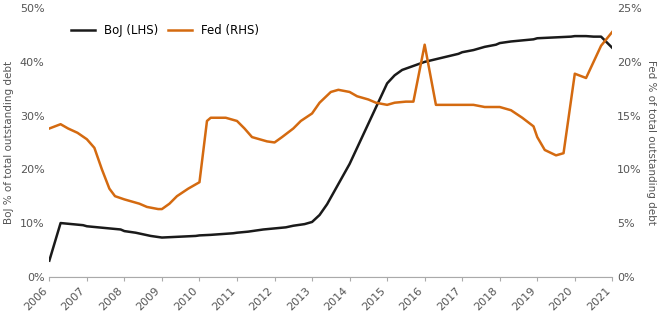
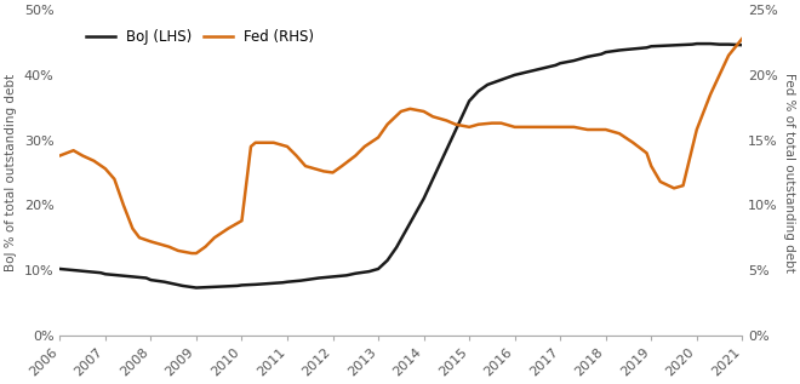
BoJ (LHS)/2006: 3.0% -> 10.2%
Fed (RHS)/2016: 21.6% -> 16.0%
Fed (RHS)/2020: 18.9% -> 15.8%
BoJ (LHS)/2021: 42.6% -> 44.6%
